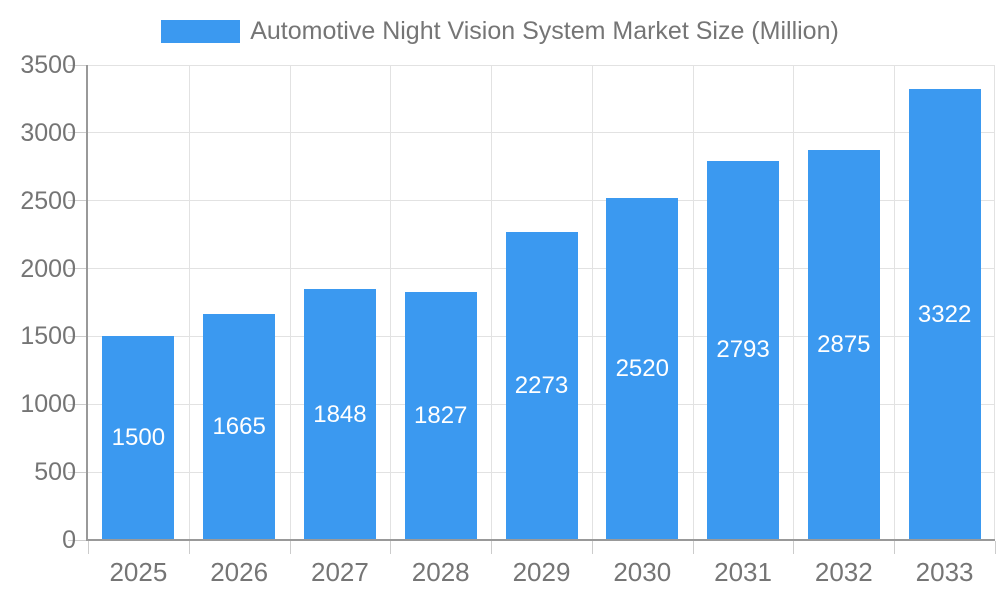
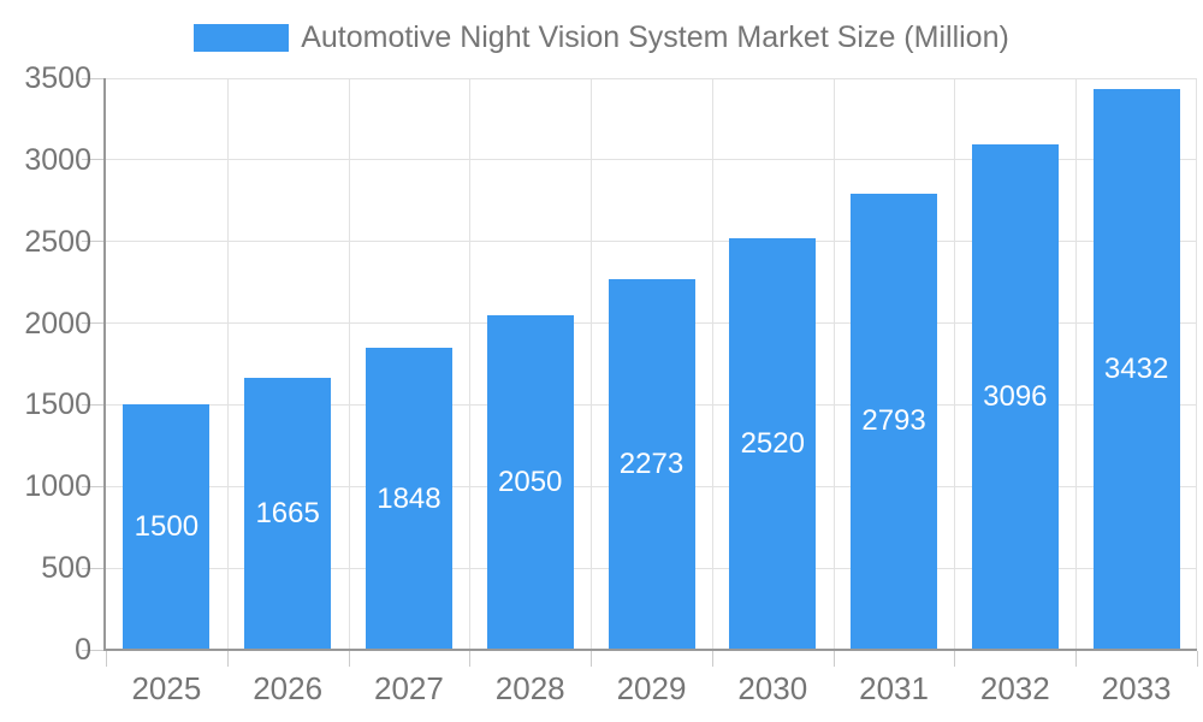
2028: 1827 -> 2050
2032: 2875 -> 3096
2033: 3322 -> 3432
